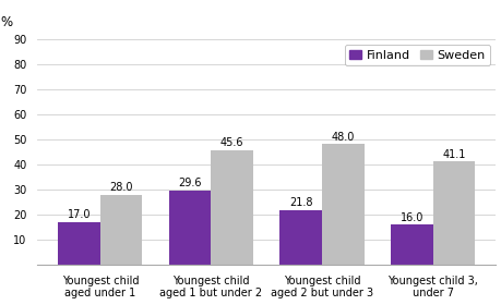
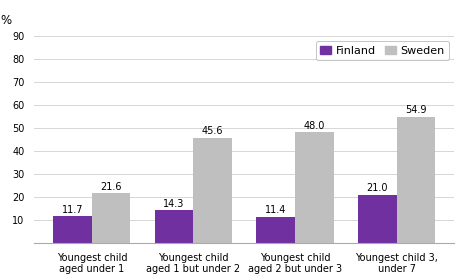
Finland/Youngest child aged under 1: 17.0 -> 11.7
Sweden/Youngest child aged under 1: 28.0 -> 21.6
Finland/Youngest child aged 1 but under 2: 29.6 -> 14.3
Finland/Youngest child aged 2 but under 3: 21.8 -> 11.4
Finland/Youngest child 3, under 7: 16.0 -> 21.0
Sweden/Youngest child 3, under 7: 41.1 -> 54.9
